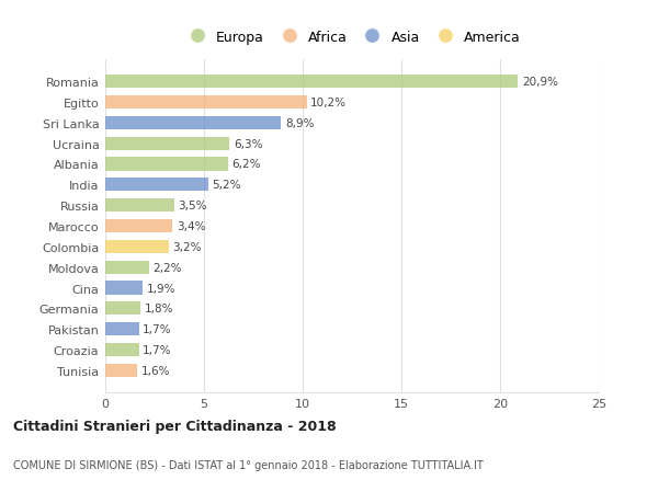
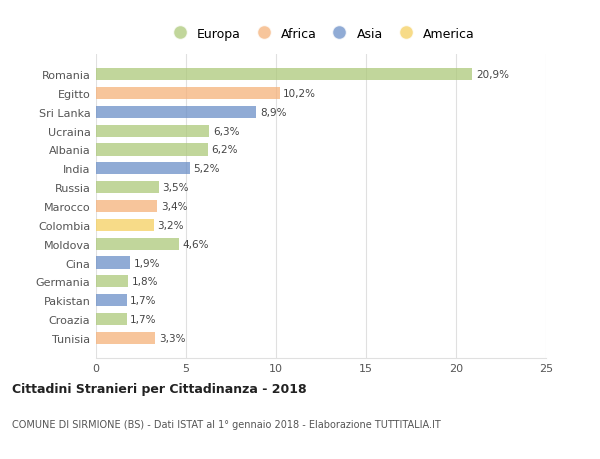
Moldova: 2,2% -> 4,6%
Tunisia: 1,6% -> 3,3%
